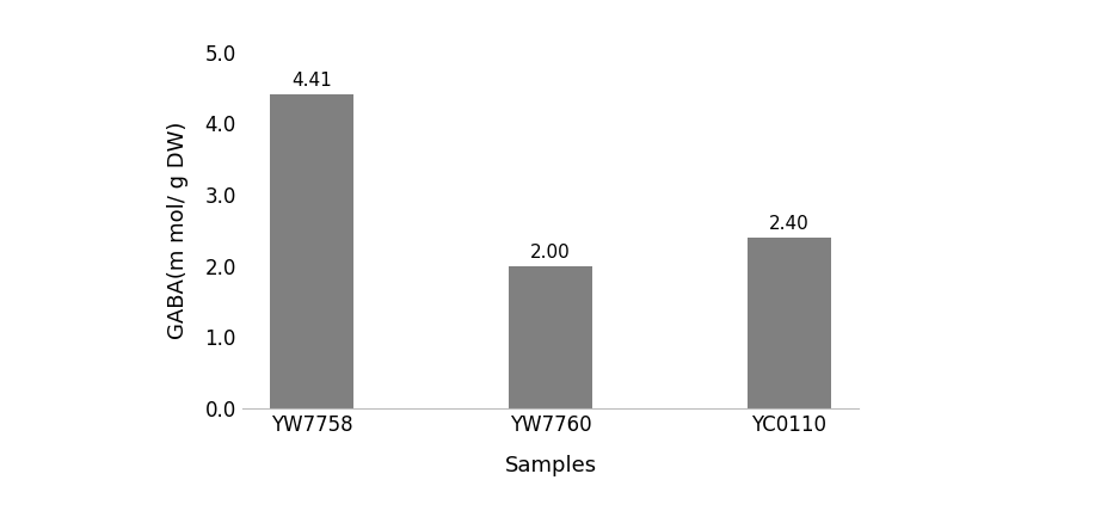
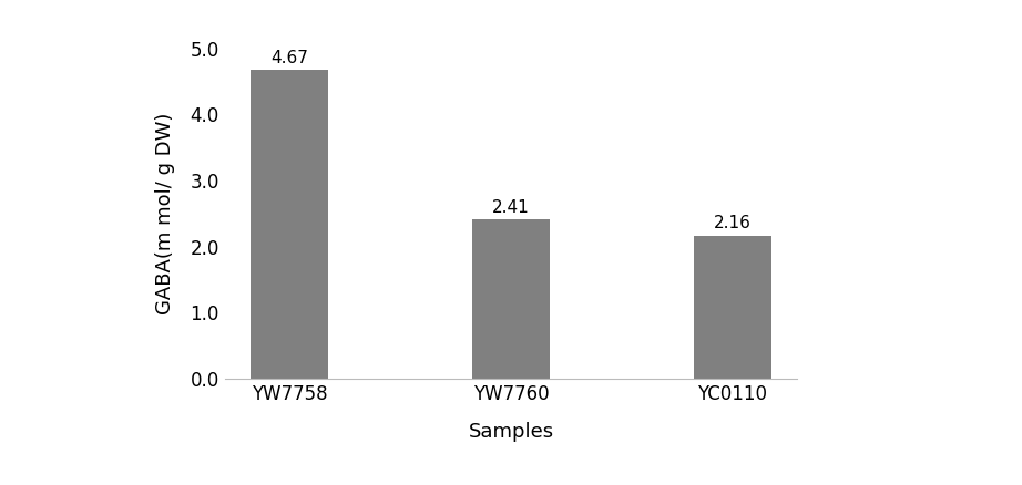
YW7758: 4.41 -> 4.67
YW7760: 2.00 -> 2.41
YC0110: 2.40 -> 2.16
